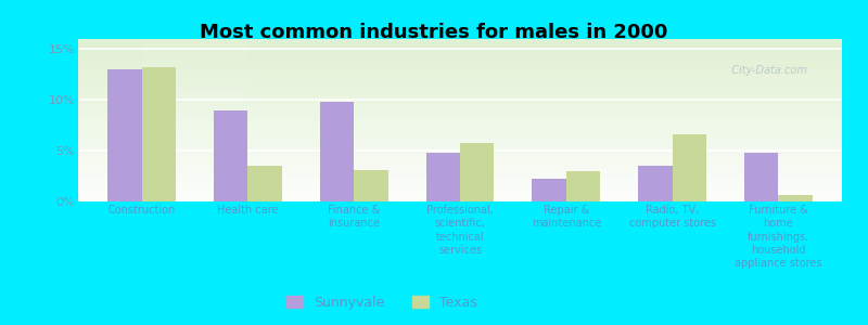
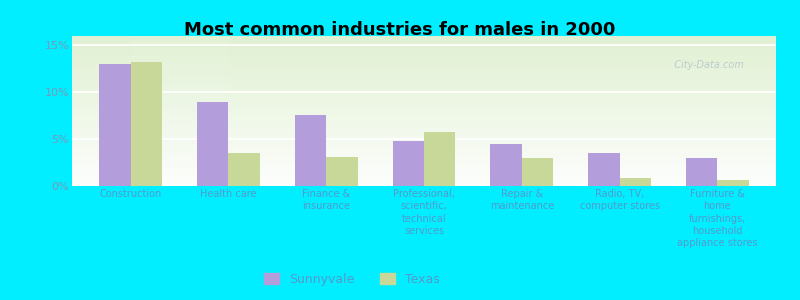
Sunnyvale/Finance & insurance: 9.8% -> 7.6%
Sunnyvale/Repair & maintenance: 2.2% -> 4.5%
Texas/Radio, TV, computer stores: 6.6% -> 0.9%
Sunnyvale/Furniture & home furnishings, household appliance stores: 4.8% -> 3.0%
